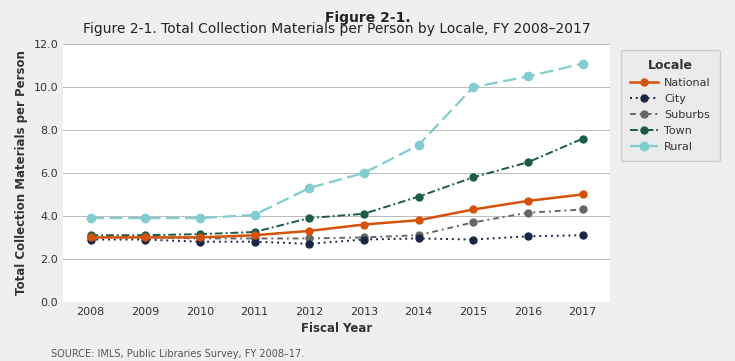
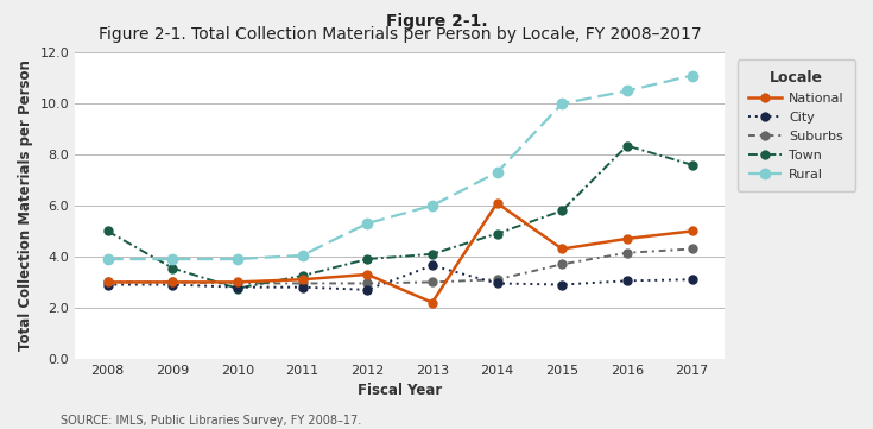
Town/2008: 3.10 -> 5.00
Town/2009: 3.10 -> 3.55
Town/2010: 3.15 -> 2.75
National/2013: 3.6 -> 2.2
City/2013: 2.90 -> 3.65
National/2014: 3.8 -> 6.1
Town/2016: 6.50 -> 8.35
